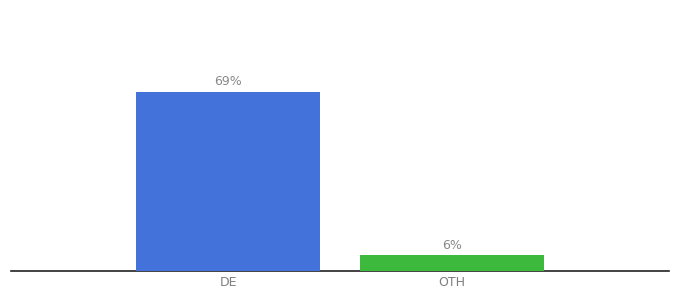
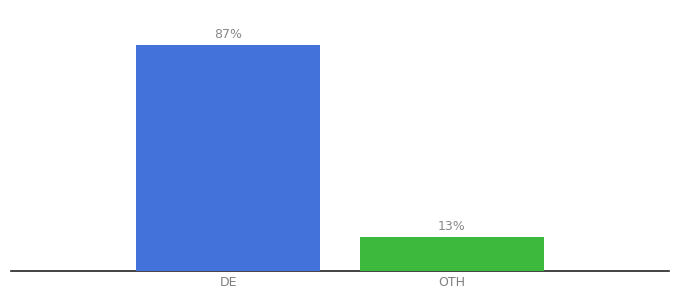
DE: 69% -> 87%
OTH: 6% -> 13%
